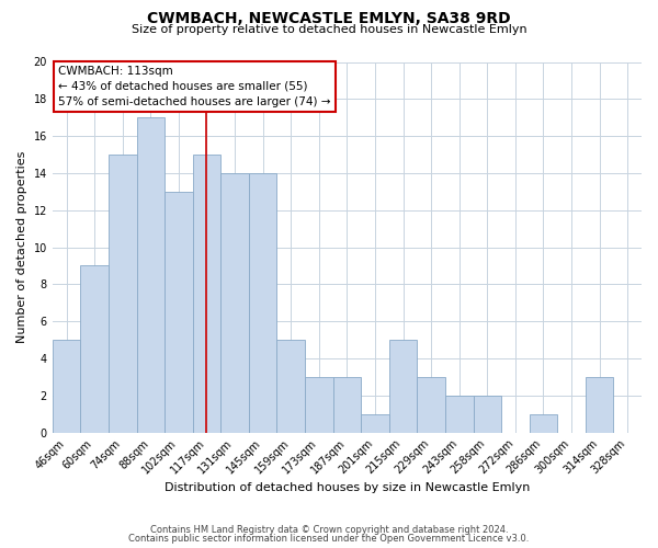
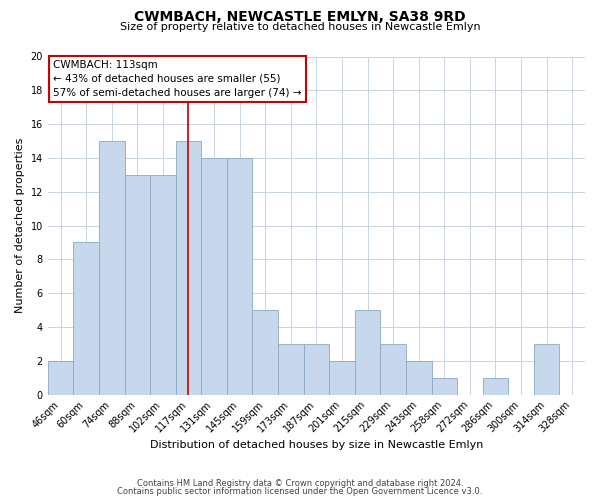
46sqm: 5 -> 2
88sqm: 17 -> 13
201sqm: 1 -> 2
258sqm: 2 -> 1
